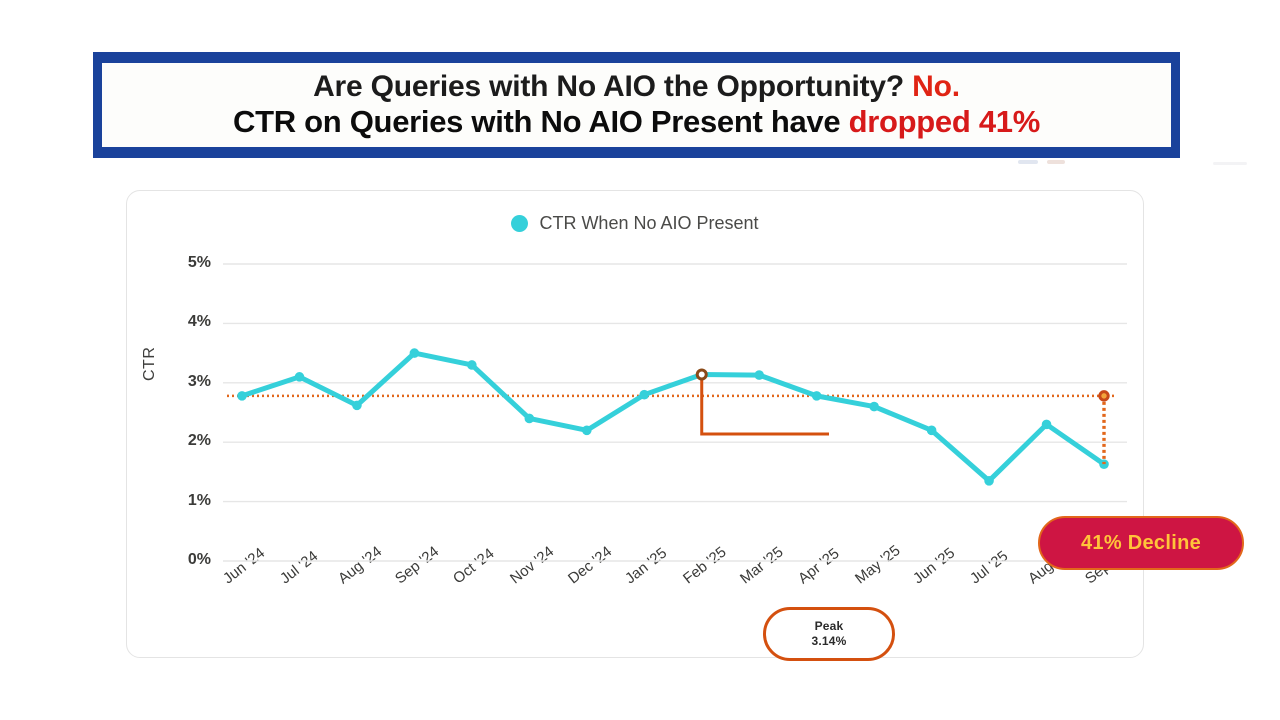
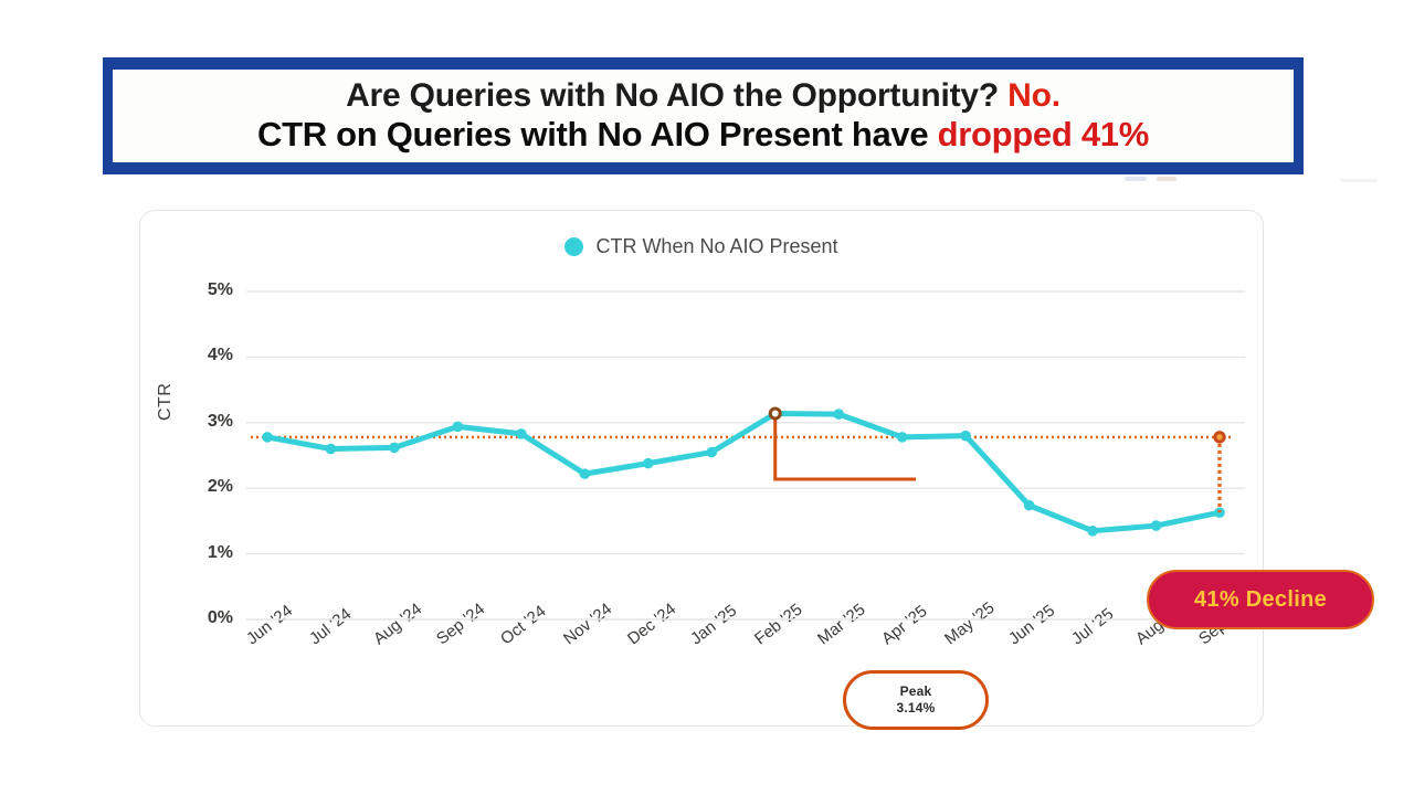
Jul '24: 3.1% -> 2.6%
Sep '24: 3.5% -> 2.9%
Oct '24: 3.3% -> 2.8%
Nov '24: 2.4% -> 2.2%
Dec '24: 2.2% -> 2.4%
Jan '25: 2.8% -> 2.5%
May '25: 2.6% -> 2.8%
Jun '25: 2.2% -> 1.7%
Aug '25: 2.3% -> 1.4%
